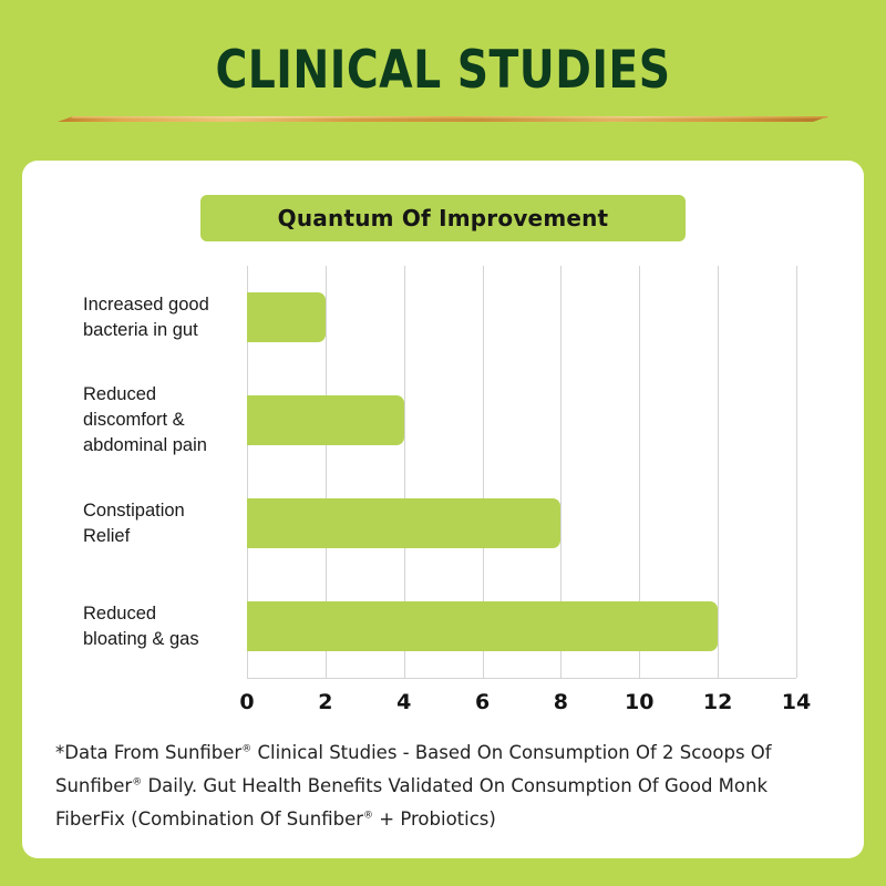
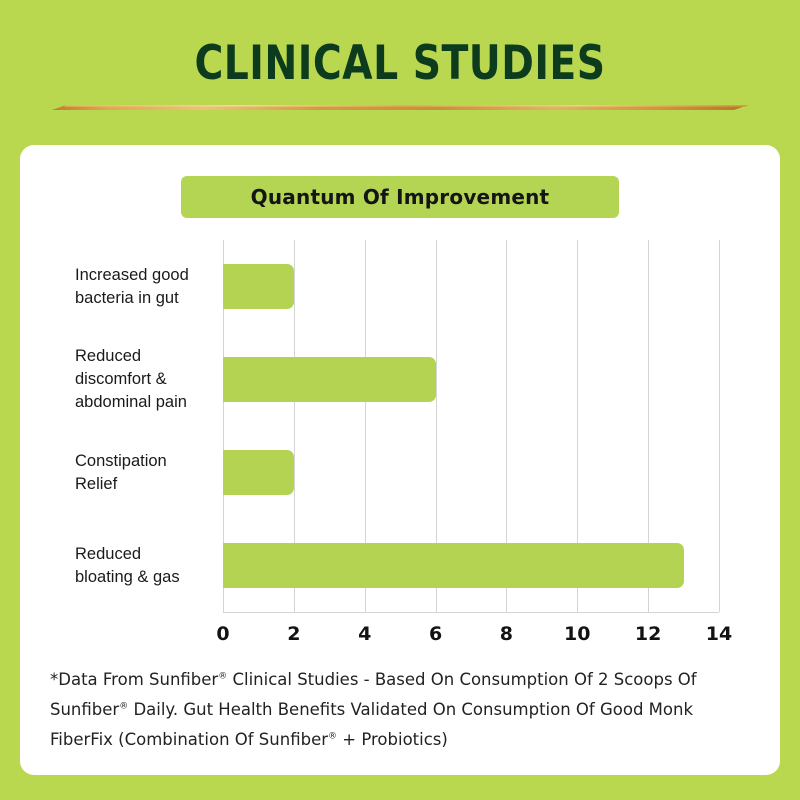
Reduced discomfort & abdominal pain: 4 -> 6
Constipation Relief: 8 -> 2
Reduced bloating & gas: 12 -> 13
